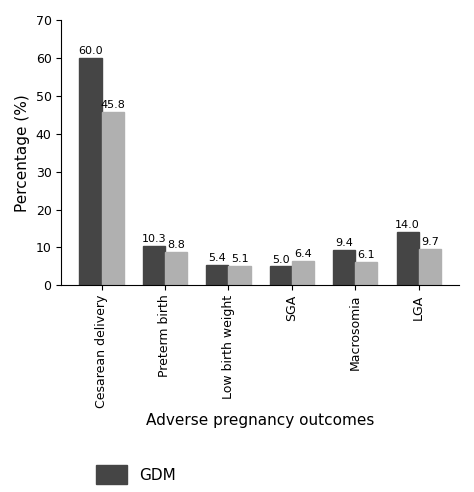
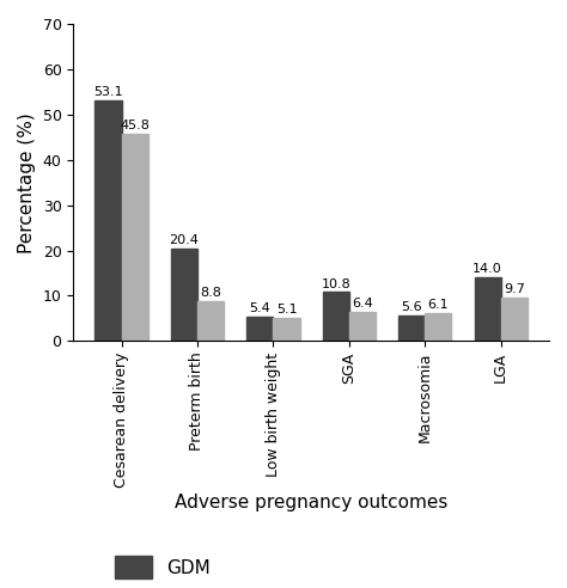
GDM/Cesarean delivery: 60.0 -> 53.1
GDM/Preterm birth: 10.3 -> 20.4
GDM/SGA: 5.0 -> 10.8
GDM/Macrosomia: 9.4 -> 5.6
